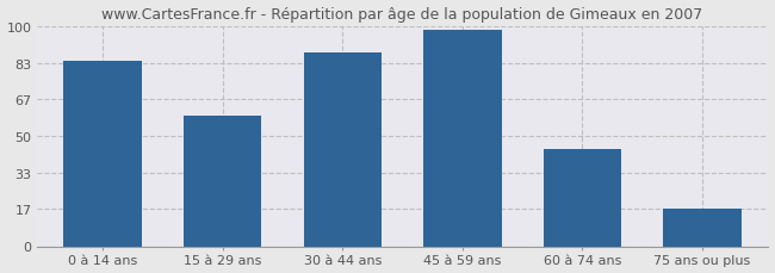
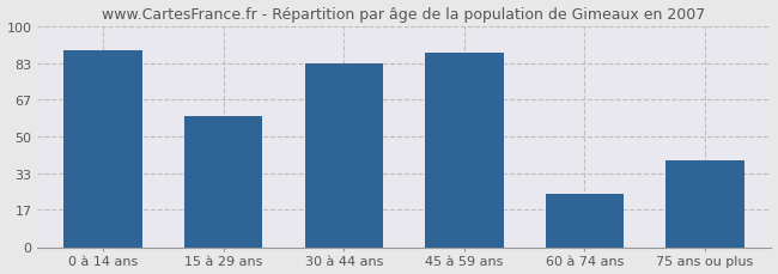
0 à 14 ans: 84 -> 89
30 à 44 ans: 88 -> 83
45 à 59 ans: 98 -> 88
60 à 74 ans: 44 -> 24
75 ans ou plus: 17 -> 39
